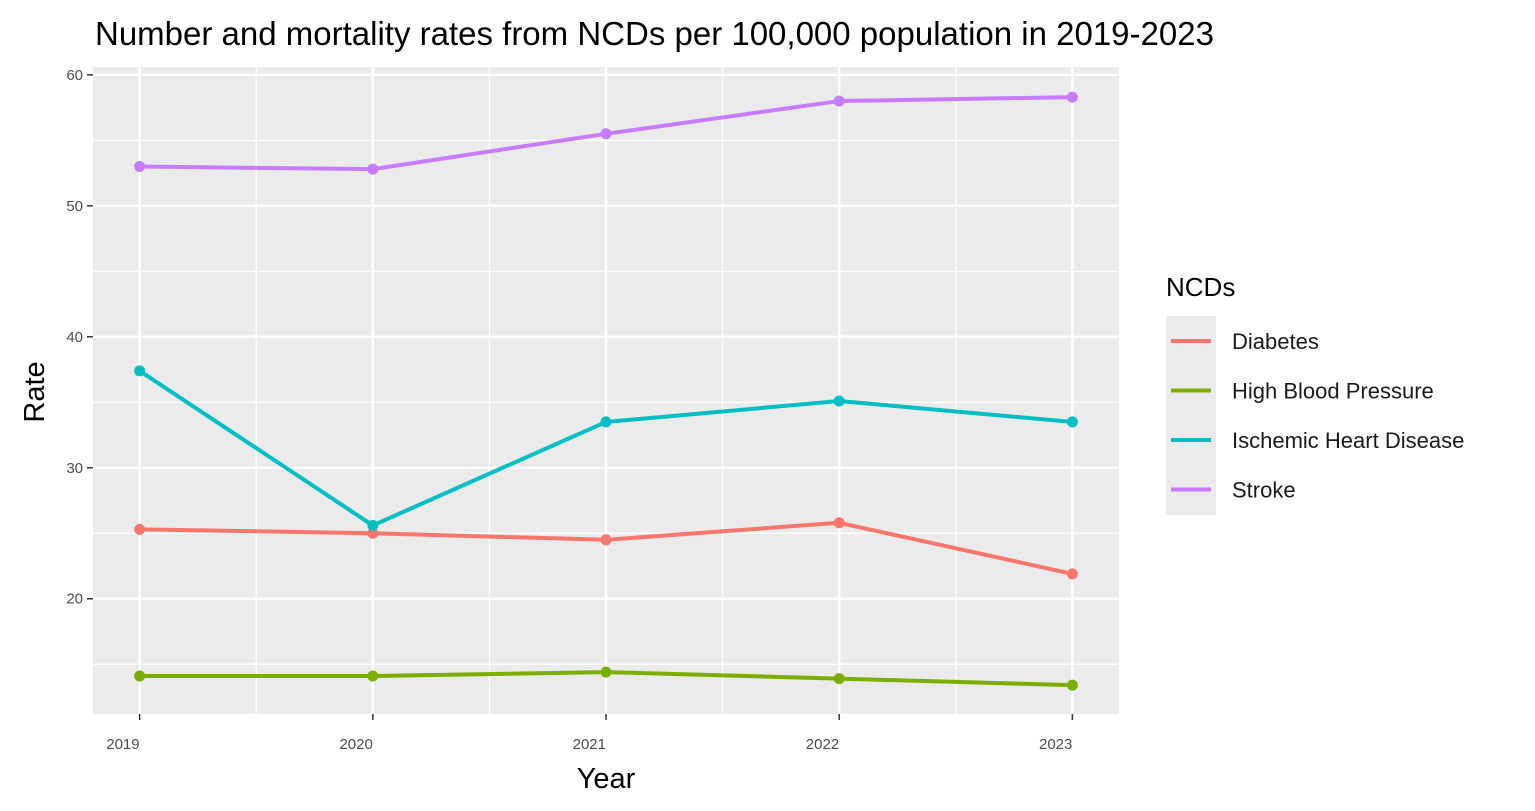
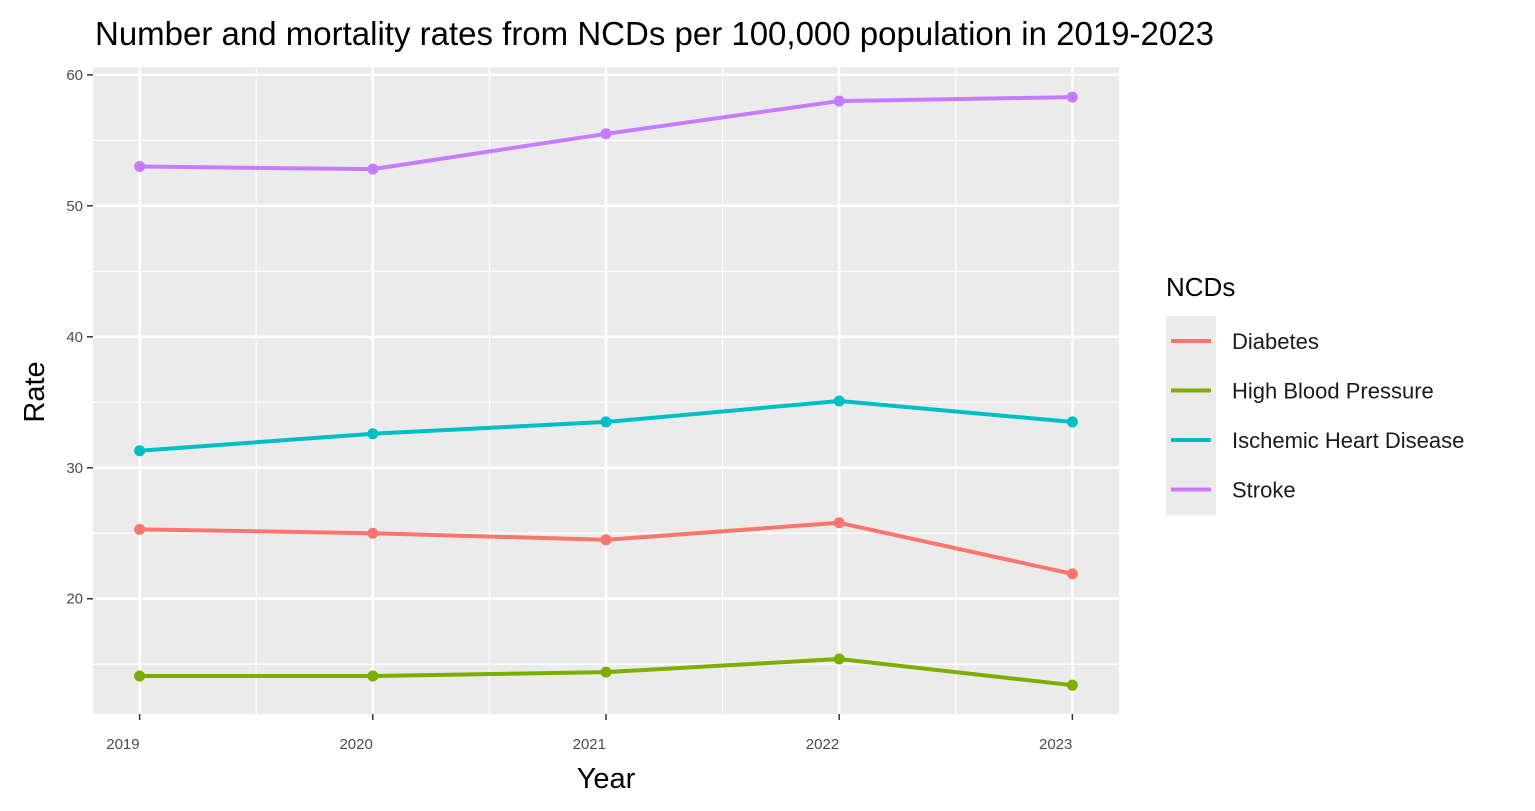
Ischemic Heart Disease/2019: 37.4 -> 31.3
Ischemic Heart Disease/2020: 25.6 -> 32.6
High Blood Pressure/2022: 13.9 -> 15.4
